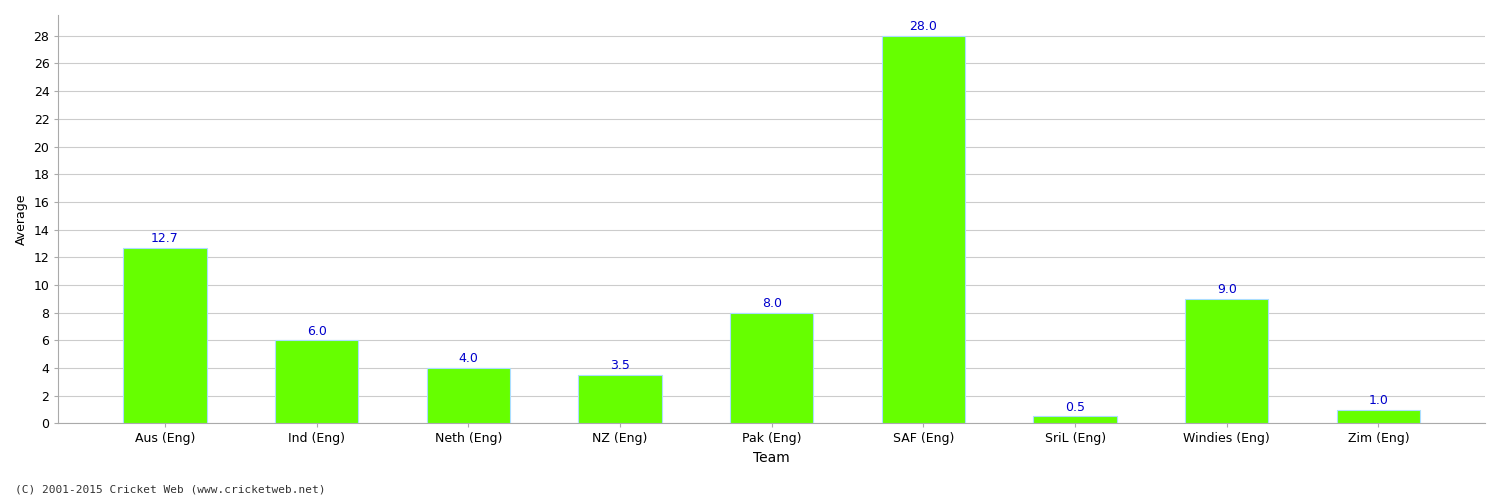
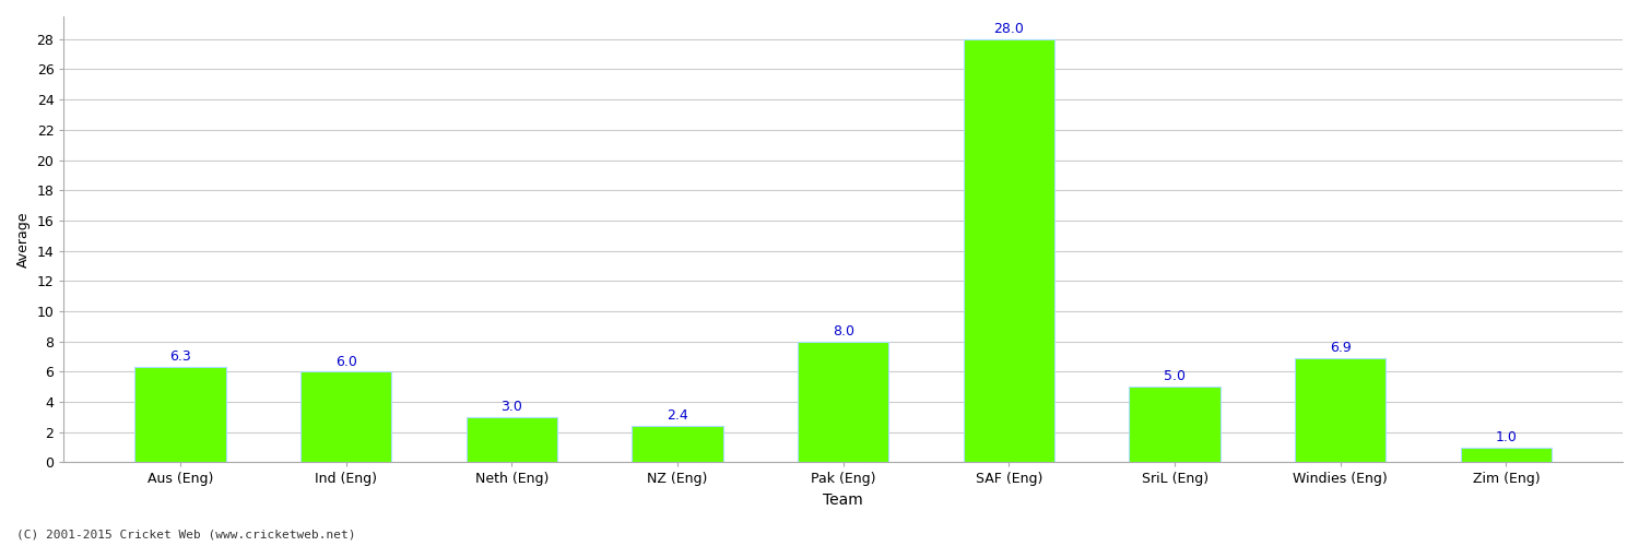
Aus (Eng): 12.7 -> 6.3
Neth (Eng): 4.0 -> 3.0
NZ (Eng): 3.5 -> 2.4
SriL (Eng): 0.5 -> 5.0
Windies (Eng): 9.0 -> 6.9
